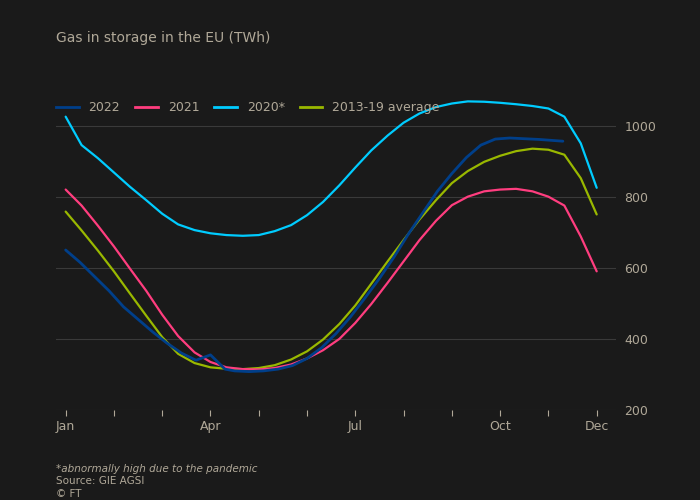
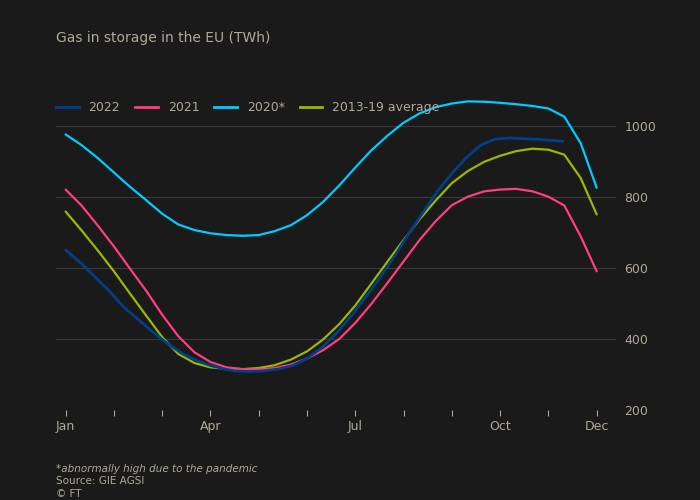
2020*/Jan: 1025 -> 975
2022/Apr: 355 -> 325
